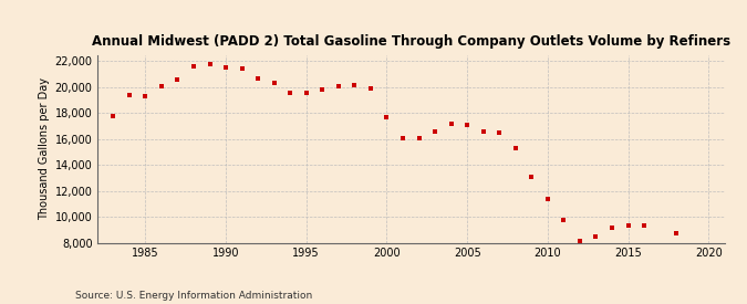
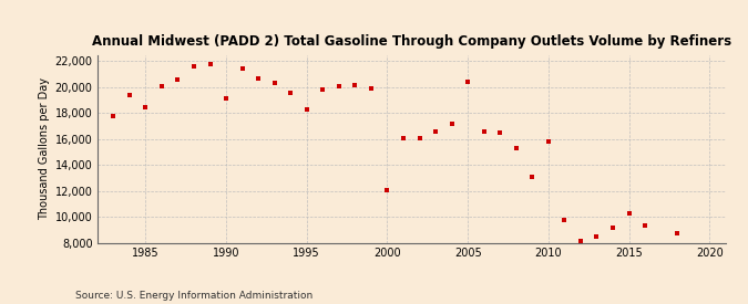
1985: 19,300 -> 18,500
1990: 21,500 -> 19,100
1995: 19,600 -> 18,300
2000: 17,700 -> 12,100
2005: 17,100 -> 20,400
2010: 11,400 -> 15,800
2015: 9,400 -> 10,300
